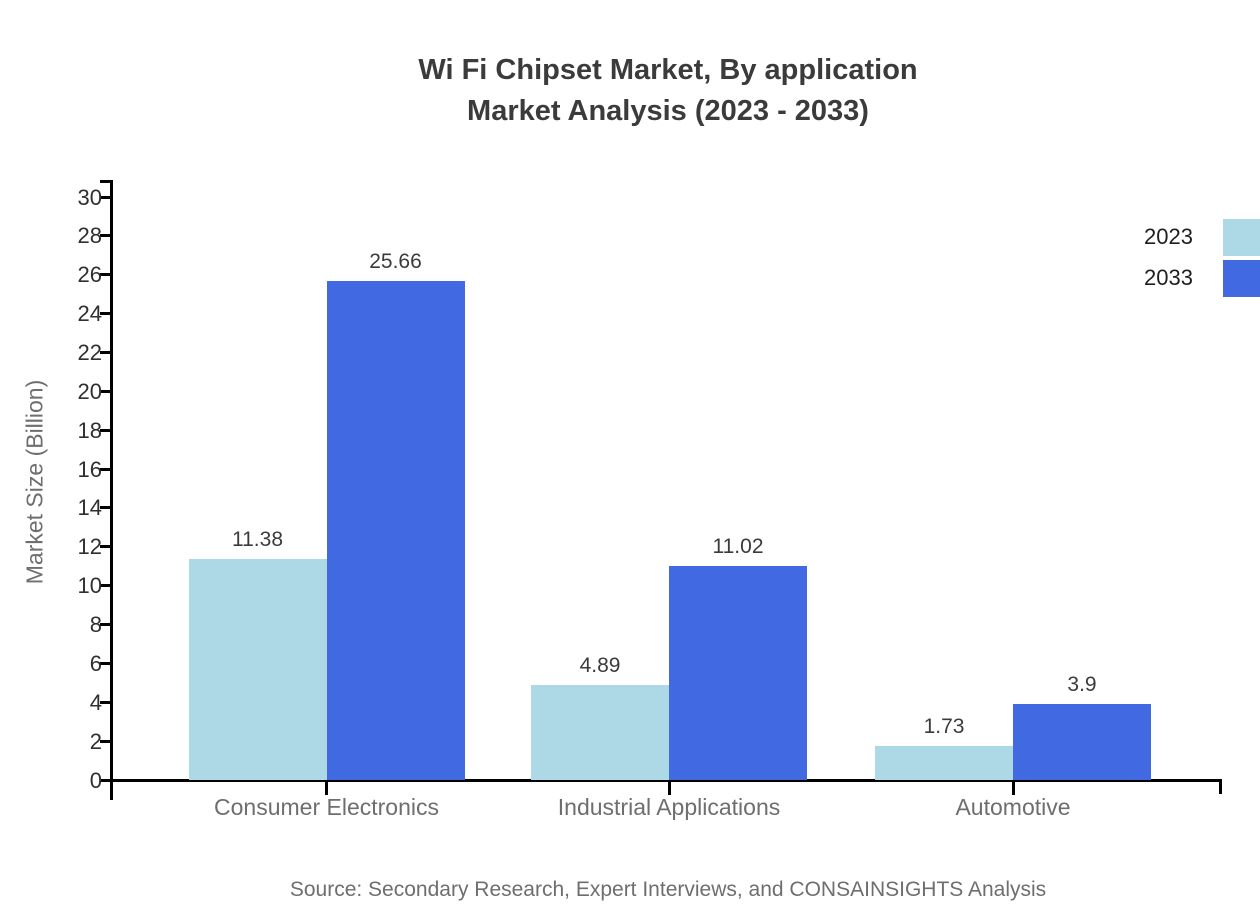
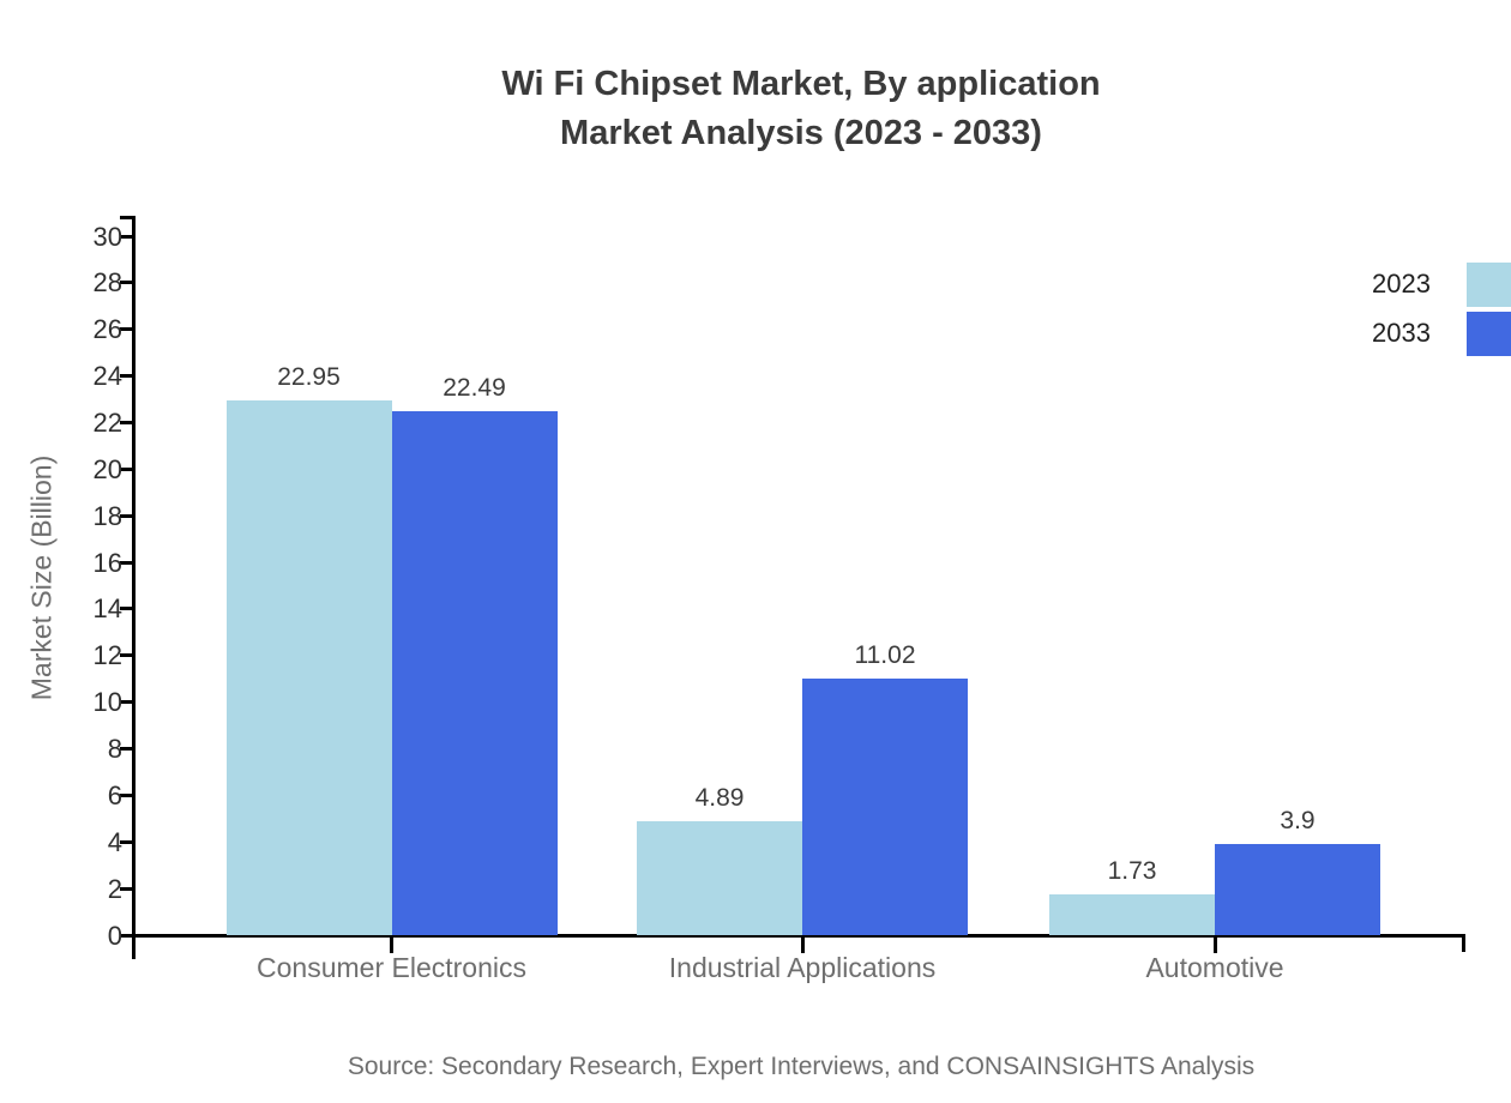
2023/Consumer Electronics: 11.38 -> 22.95
2033/Consumer Electronics: 25.66 -> 22.49
